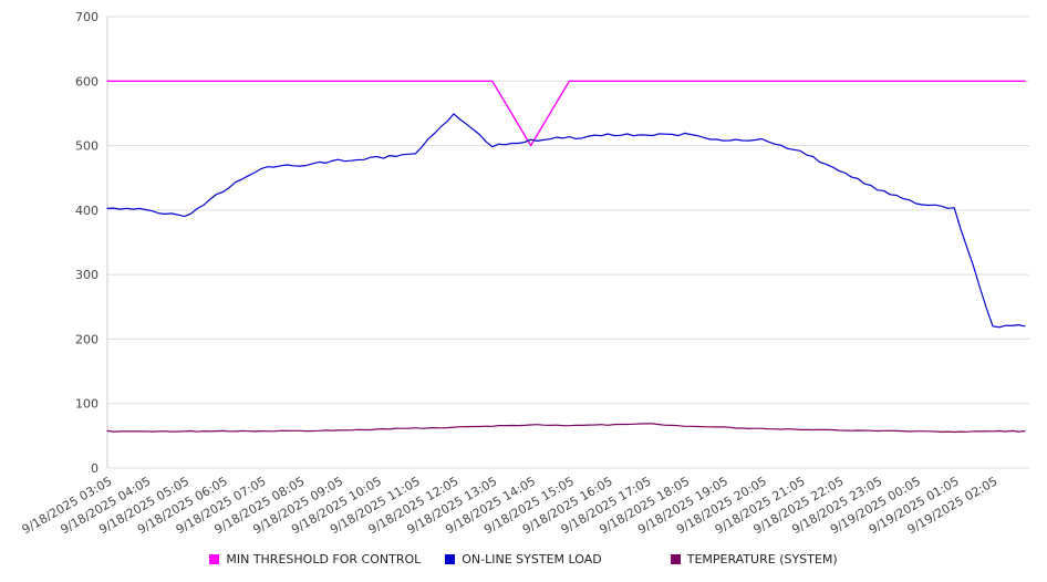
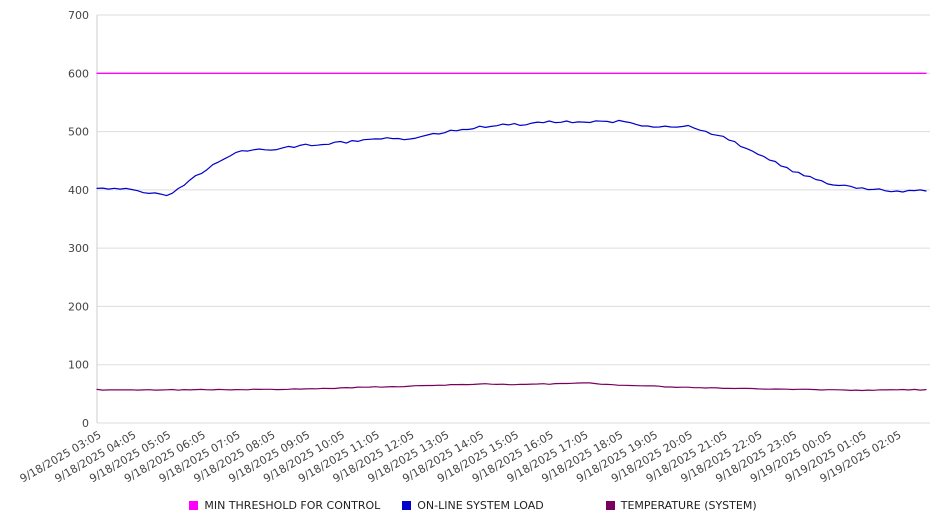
ON-LINE SYSTEM LOAD/9/18/2025 12:05: 550 -> 490
MIN THRESHOLD FOR CONTROL/9/18/2025 14:05: 500 -> 600
ON-LINE SYSTEM LOAD/9/19/2025 02:05: 220 -> 400
